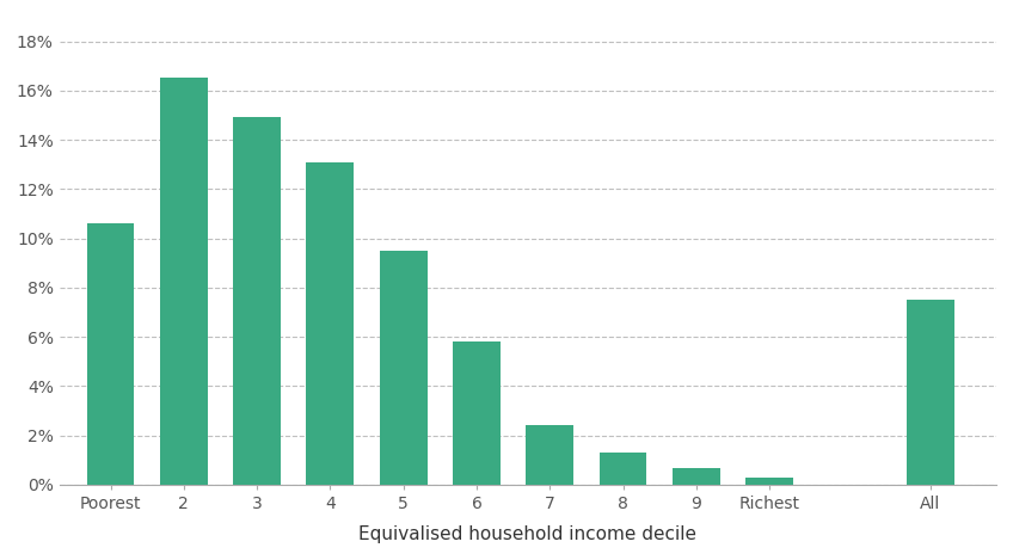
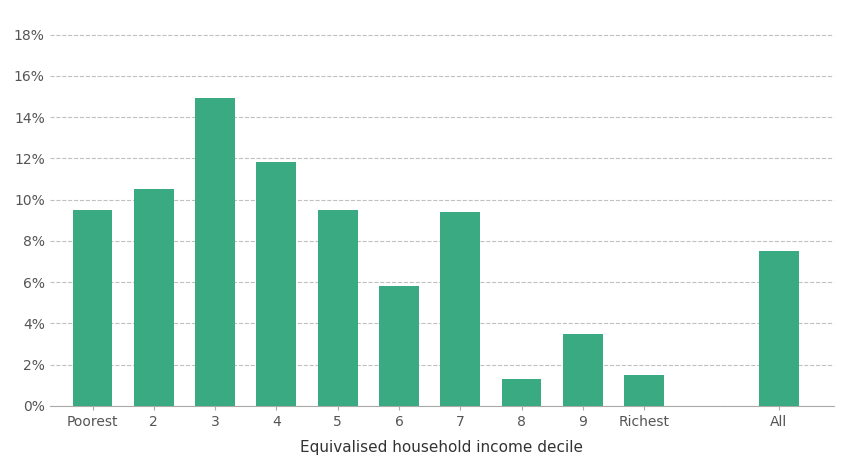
Poorest: 10.6% -> 9.5%
2: 16.5% -> 10.5%
4: 13.1% -> 11.8%
7: 2.4% -> 9.4%
9: 0.7% -> 3.5%
Richest: 0.3% -> 1.5%
